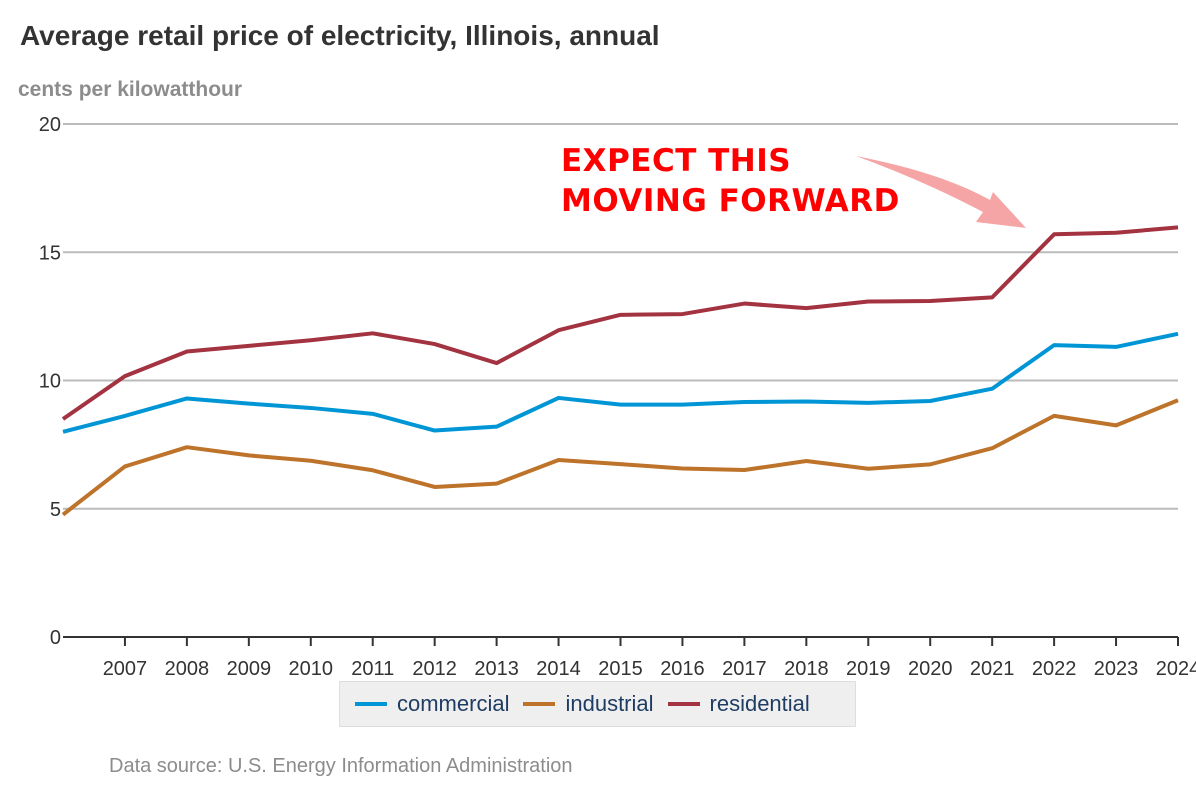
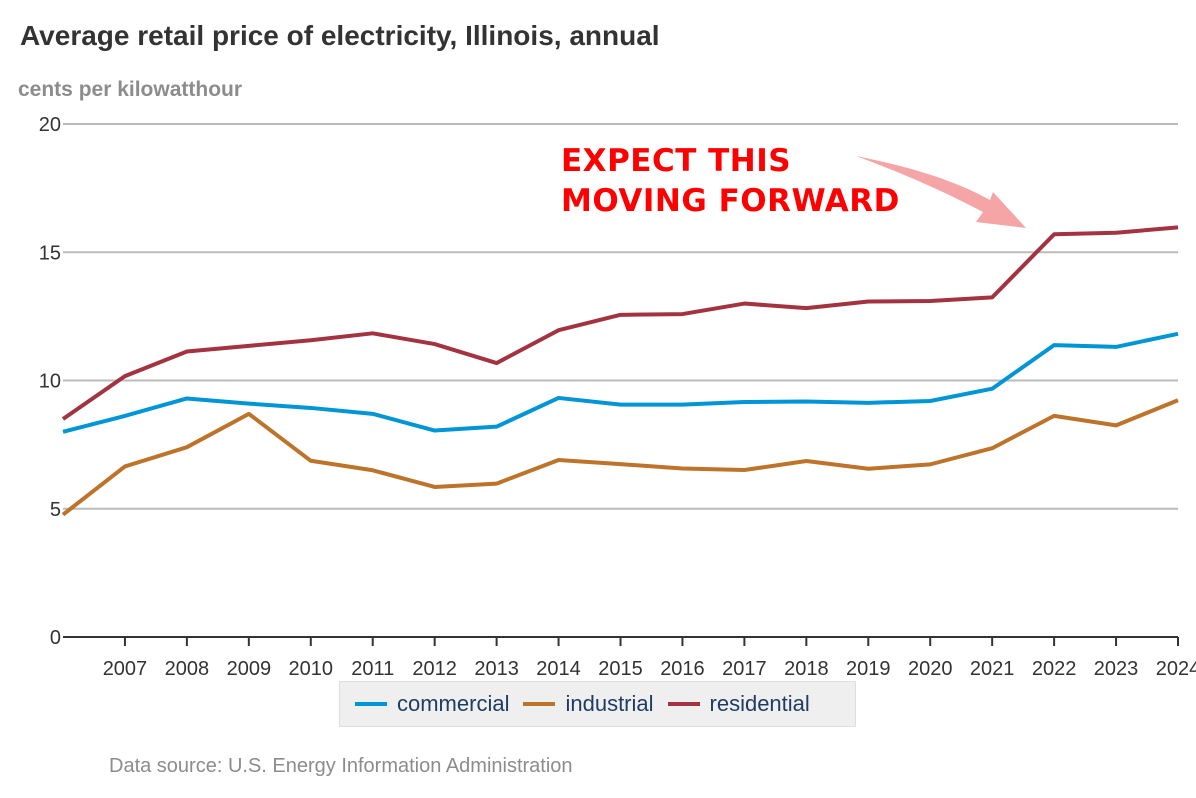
industrial/2009: 7.1 -> 8.7
